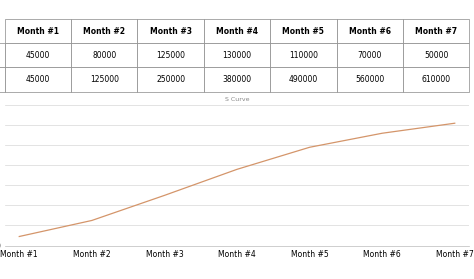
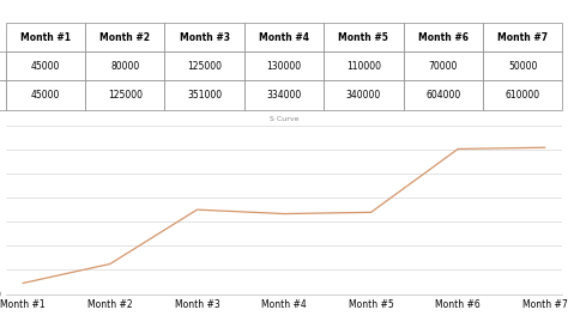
Month #3: 250000 -> 351000
Month #4: 380000 -> 334000
Month #5: 490000 -> 340000
Month #6: 560000 -> 604000
